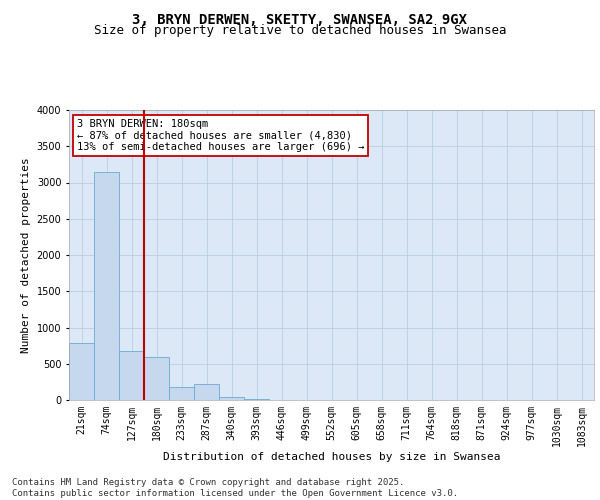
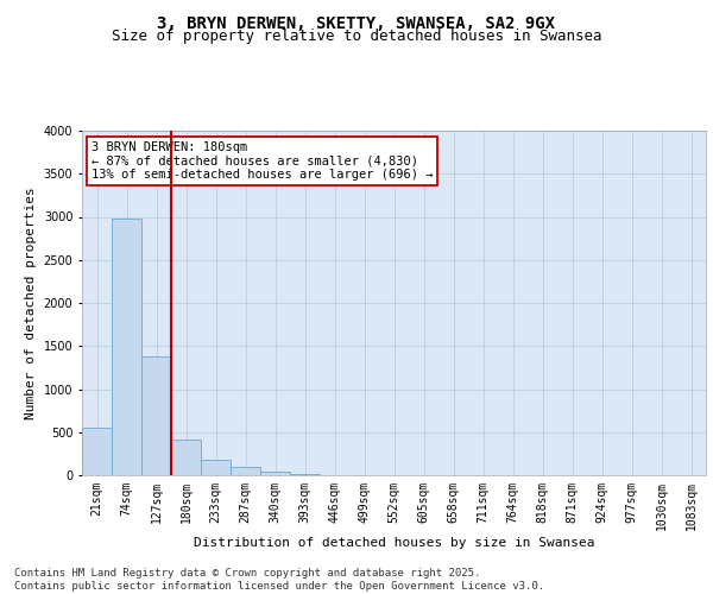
21sqm: 780 -> 550
74sqm: 3140 -> 2980
127sqm: 680 -> 1380
180sqm: 600 -> 420
287sqm: 220 -> 100
